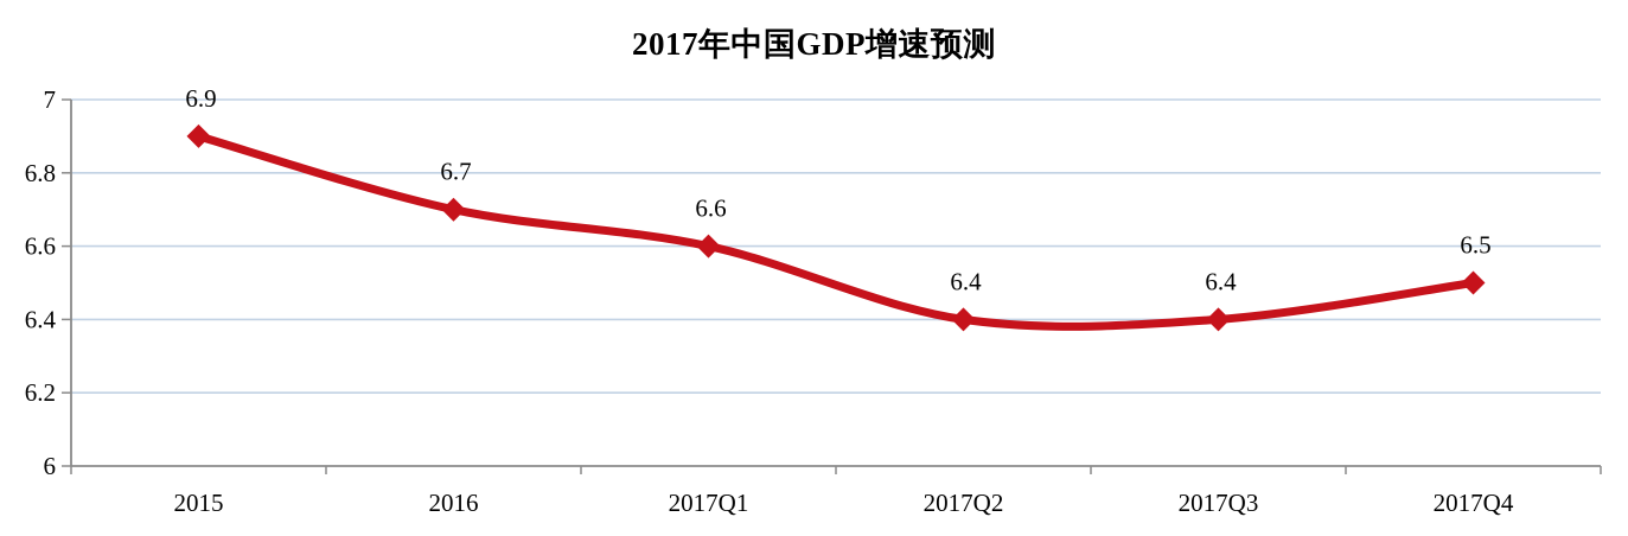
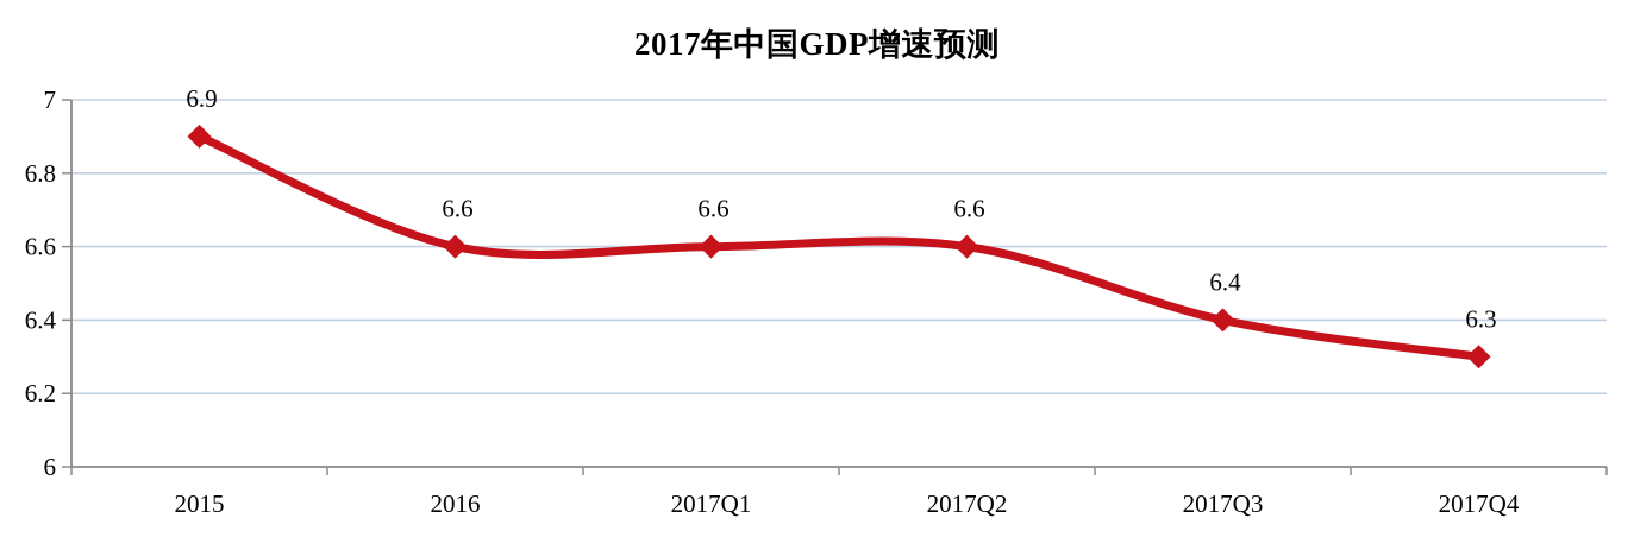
2016: 6.7 -> 6.6
2017Q2: 6.4 -> 6.6
2017Q4: 6.5 -> 6.3
